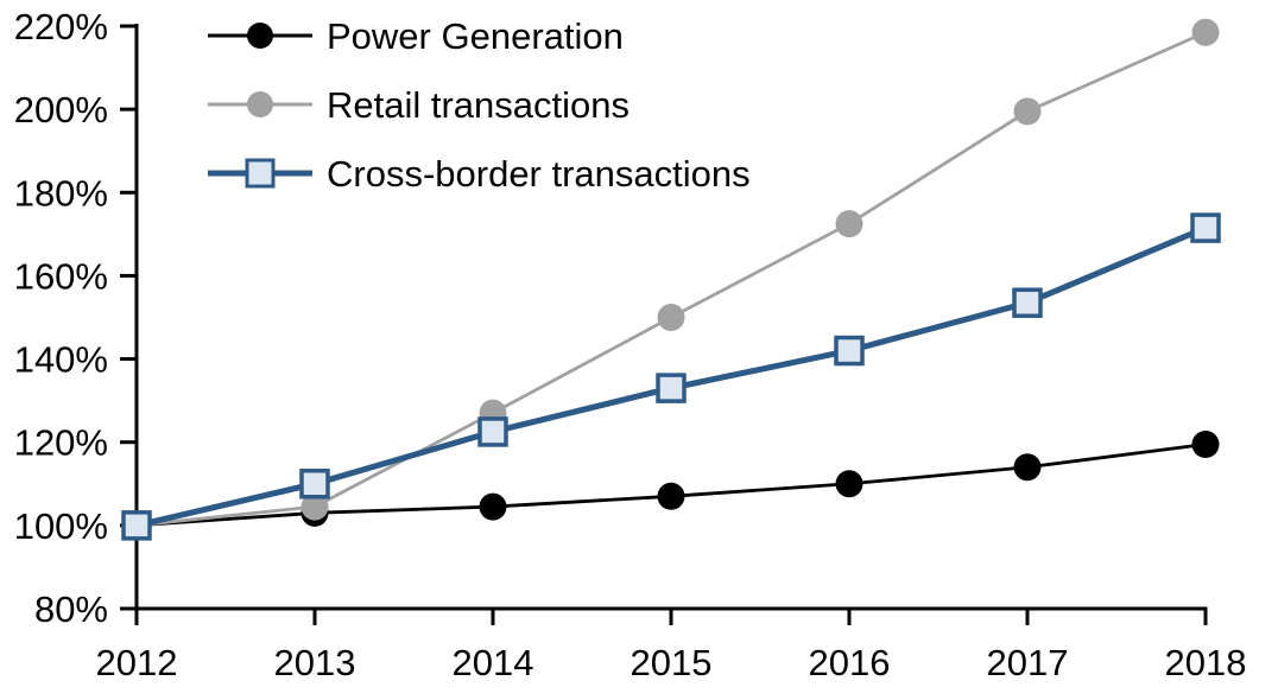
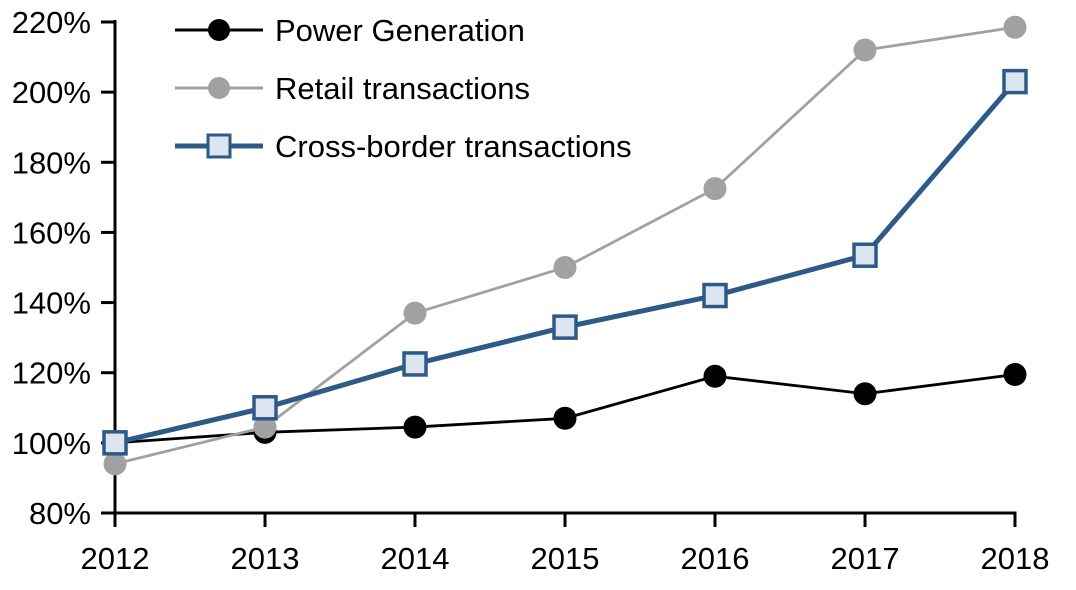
Retail transactions/2012: 100% -> 94%
Retail transactions/2014: 127% -> 137%
Power Generation/2016: 110% -> 119%
Retail transactions/2017: 200% -> 212%
Cross-border transactions/2018: 172% -> 203%
